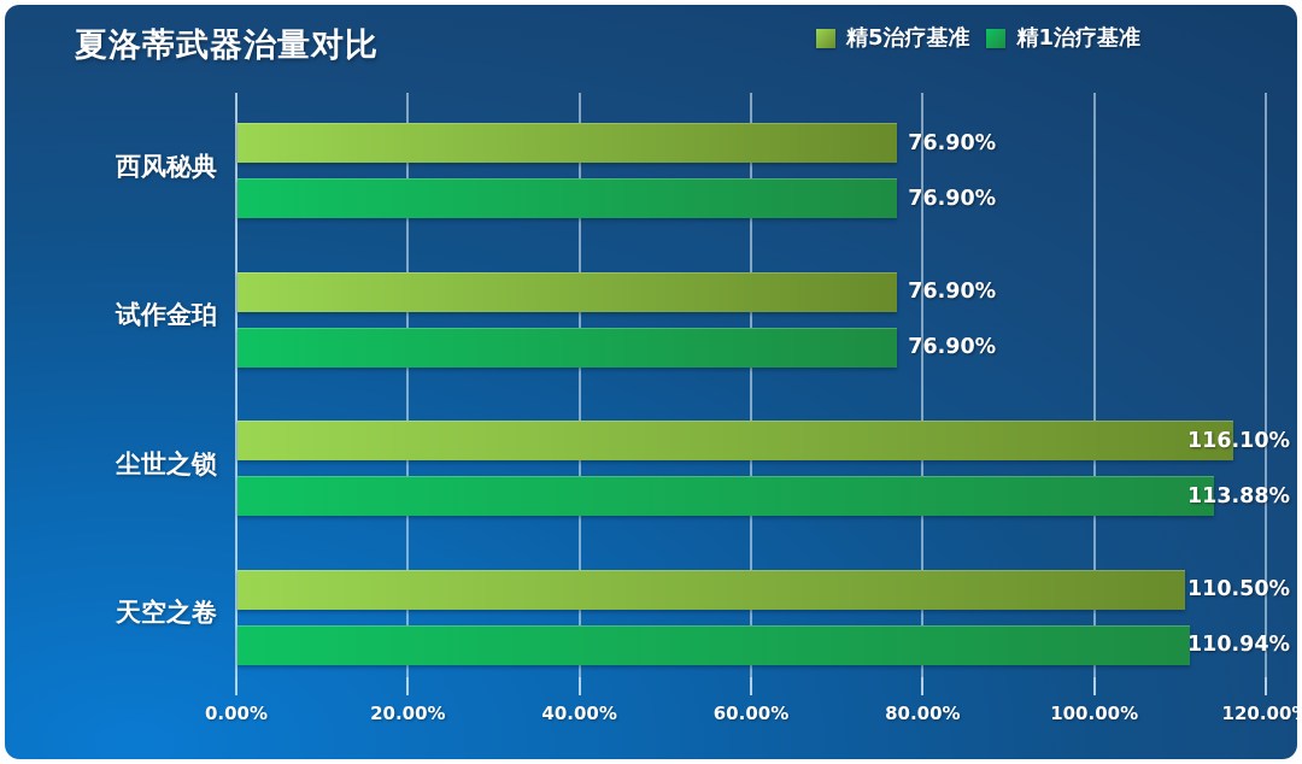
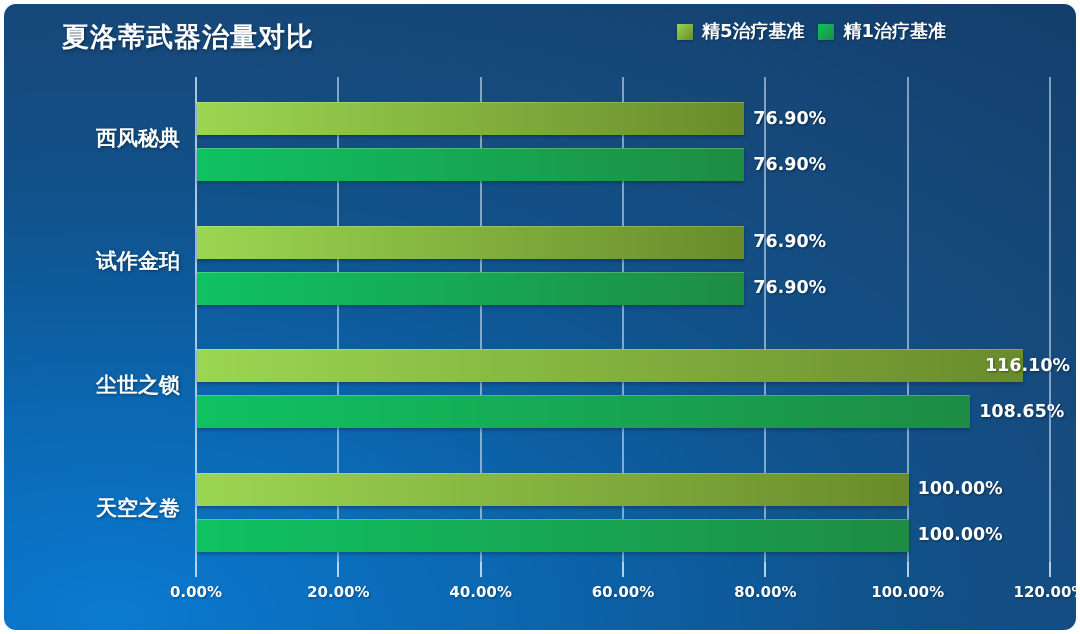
精1治疗基准/尘世之锁: 113.88% -> 108.65%
精5治疗基准/天空之卷: 110.50% -> 100.00%
精1治疗基准/天空之卷: 110.94% -> 100.00%
